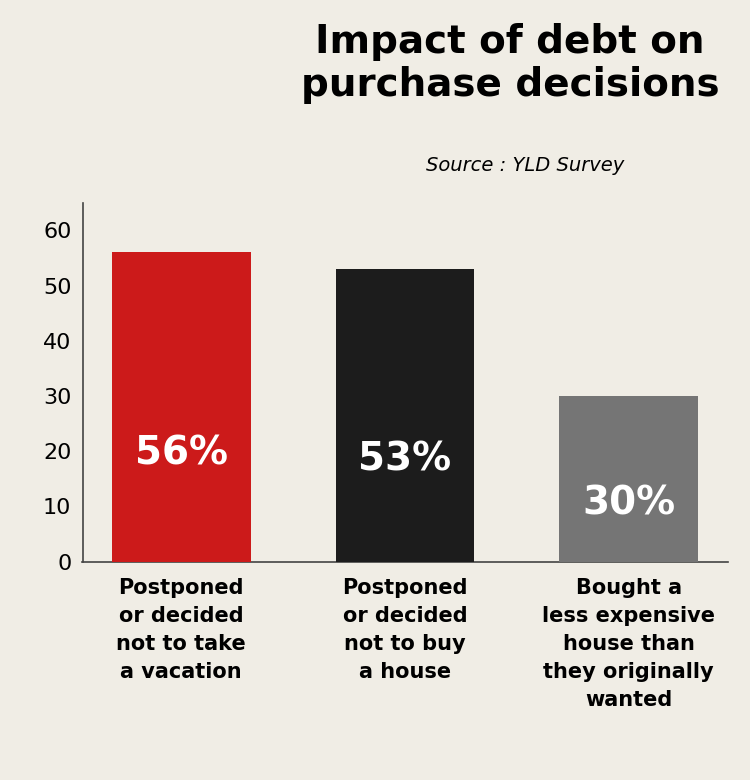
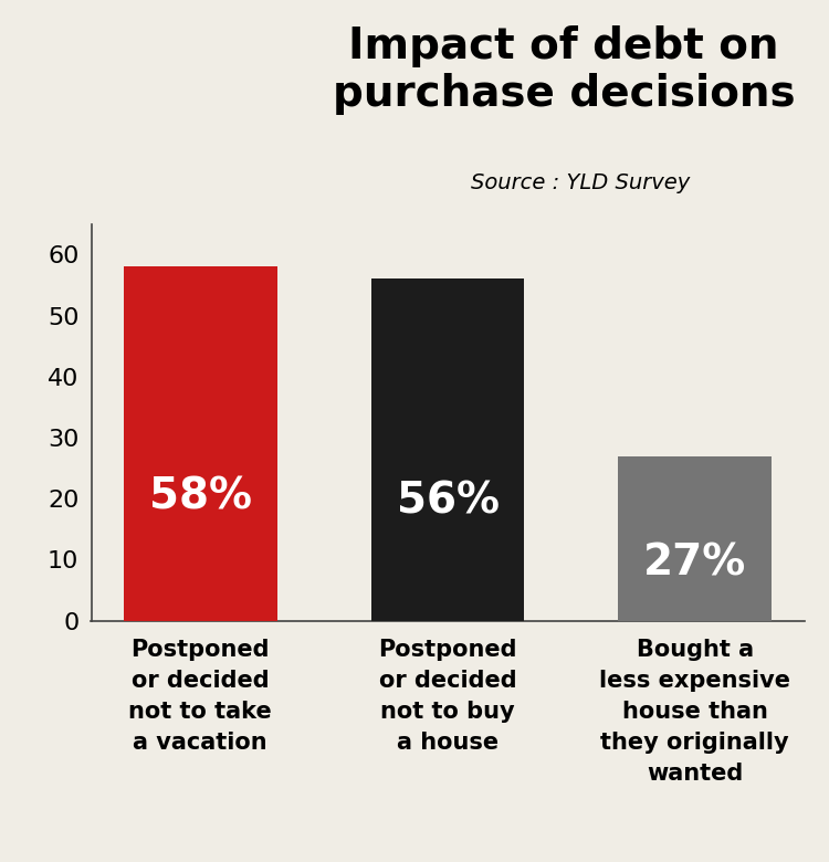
Postponed or decided not to take a vacation: 56% -> 58%
Postponed or decided not to buy a house: 53% -> 56%
Bought a less expensive house than they originally wanted: 30% -> 27%
